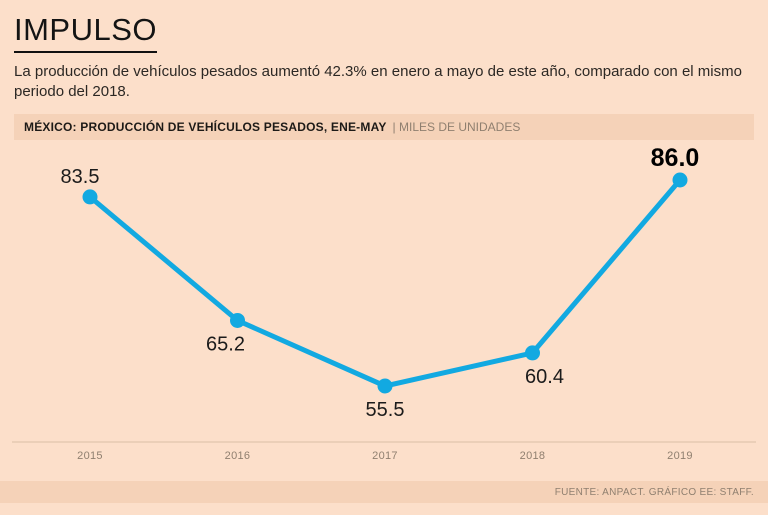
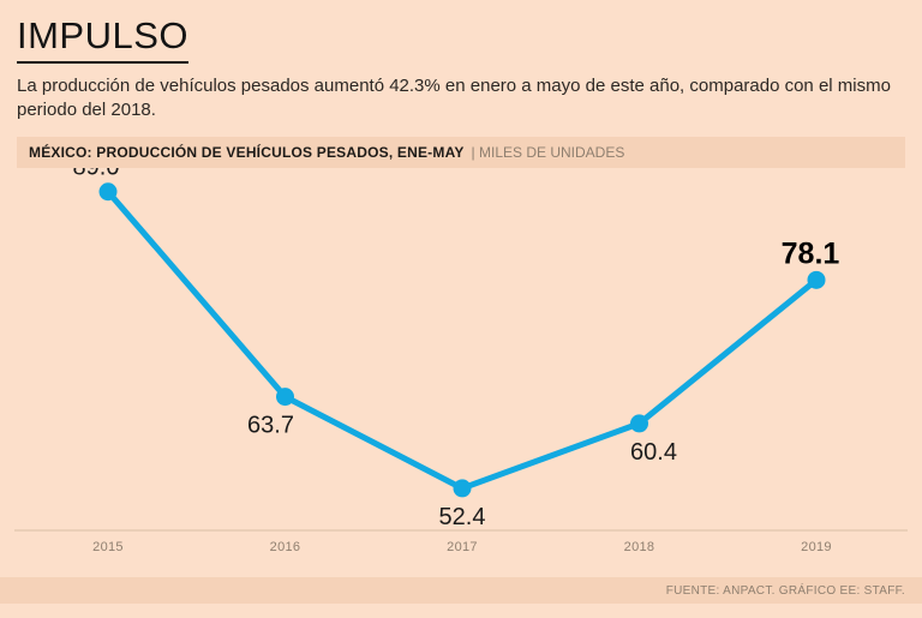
2015: 83.5 -> 89.0
2016: 65.2 -> 63.7
2017: 55.5 -> 52.4
2019: 86.0 -> 78.1
